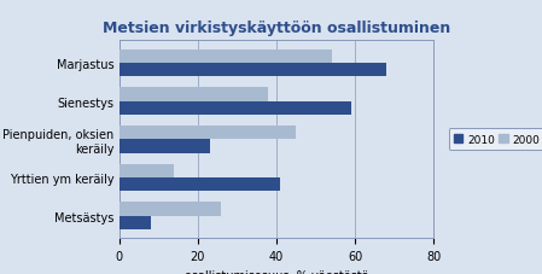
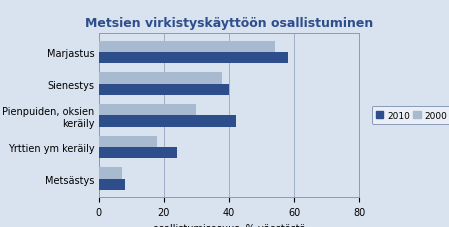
2010/Marjastus: 68 -> 58
2010/Sienestys: 59 -> 40
2000/Pienpuiden, oksien keräily: 45 -> 30
2010/Pienpuiden, oksien keräily: 23 -> 42
2000/Yrttien ym keräily: 14 -> 18
2010/Yrttien ym keräily: 41 -> 24
2000/Metsästys: 26 -> 7
